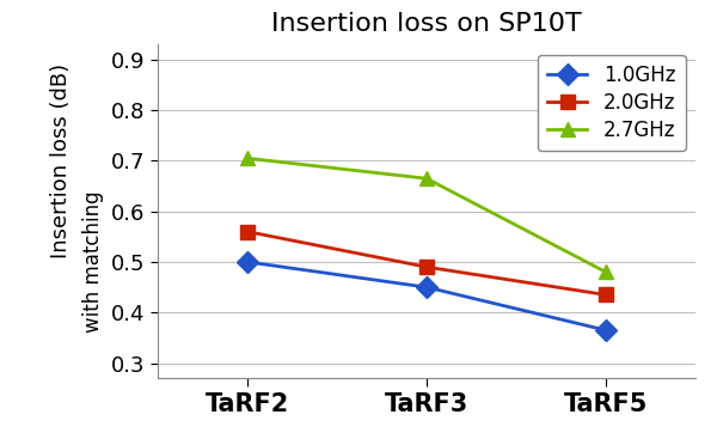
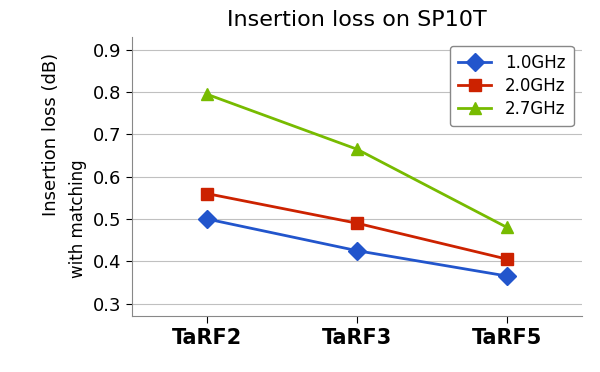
2.7GHz/TaRF2: 0.705 -> 0.795
1.0GHz/TaRF3: 0.450 -> 0.425
2.0GHz/TaRF5: 0.435 -> 0.405
